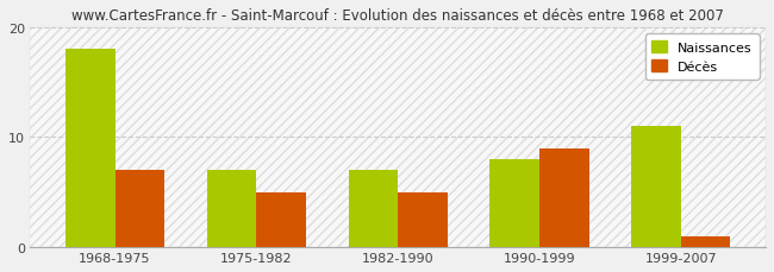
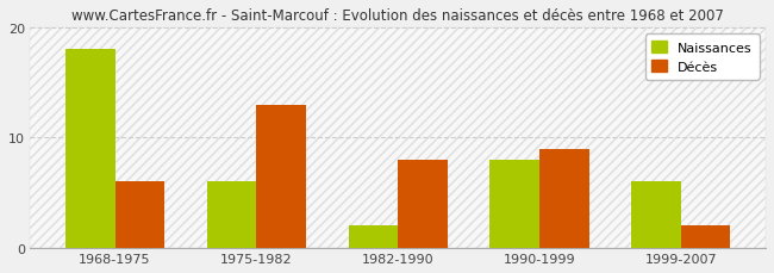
Décès/1968-1975: 7 -> 6
Naissances/1975-1982: 7 -> 6
Décès/1975-1982: 5 -> 13
Naissances/1982-1990: 7 -> 2
Décès/1982-1990: 5 -> 8
Naissances/1999-2007: 11 -> 6
Décès/1999-2007: 1 -> 2
